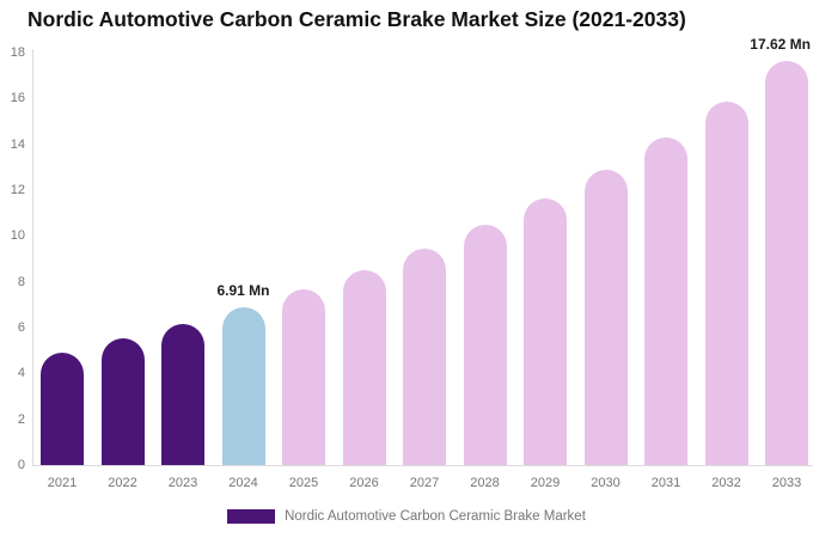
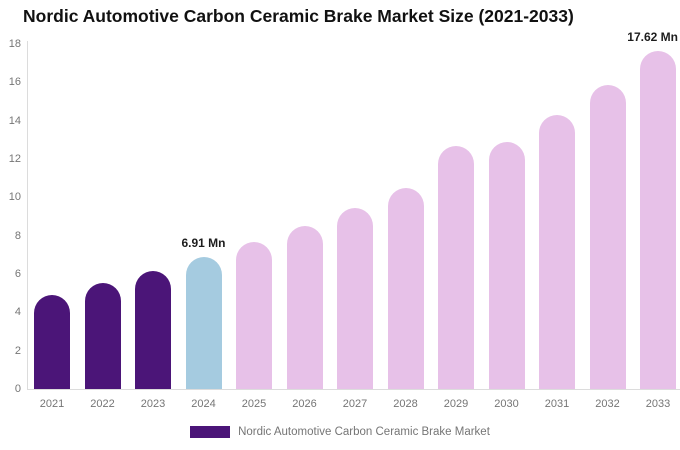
2029: 11.6 -> 12.7
